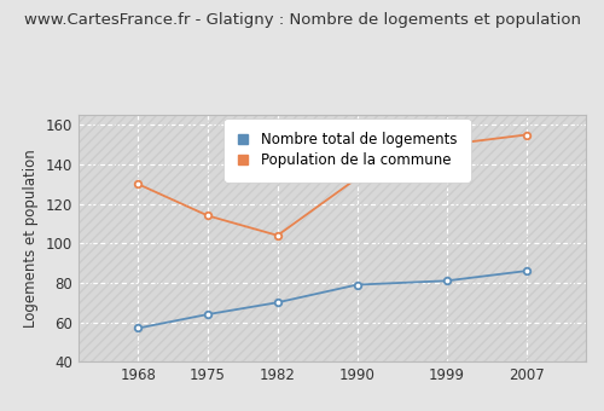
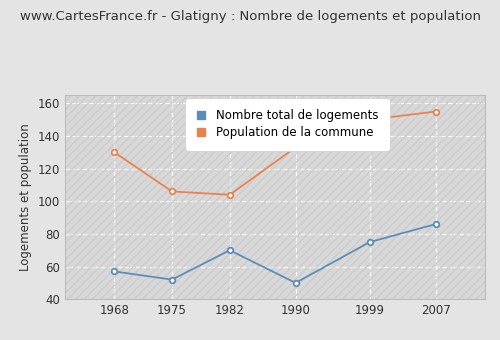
Nombre total de logements/1975: 64 -> 52
Population de la commune/1975: 114 -> 106
Nombre total de logements/1990: 79 -> 50
Nombre total de logements/1999: 81 -> 75
